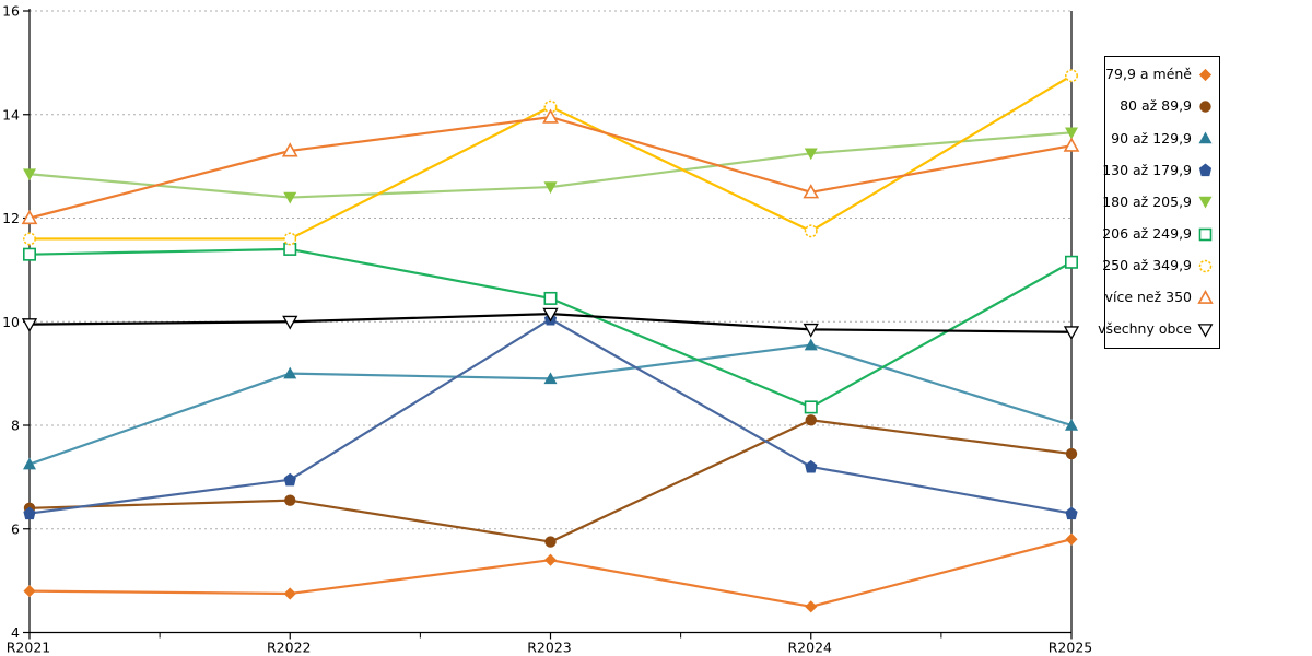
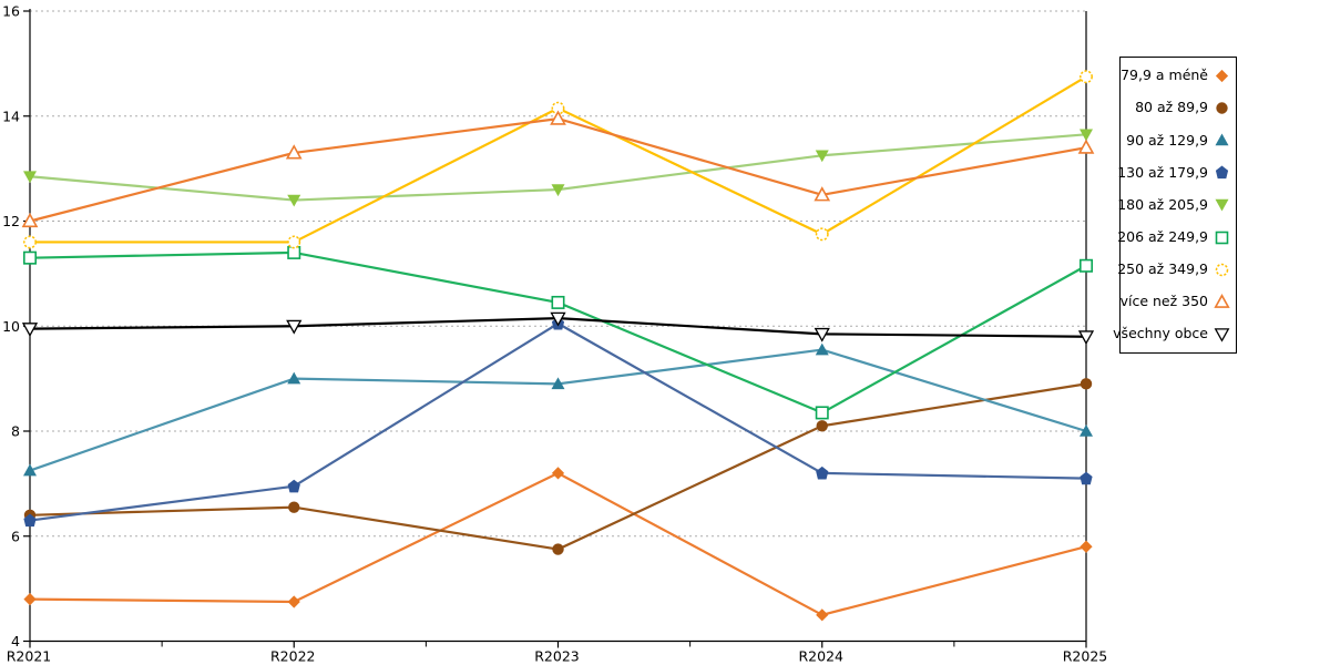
79,9 a méně/R2023: 5.4 -> 7.2
80 až 89,9/R2025: 7.5 -> 8.9
130 až 179,9/R2025: 6.3 -> 7.1
